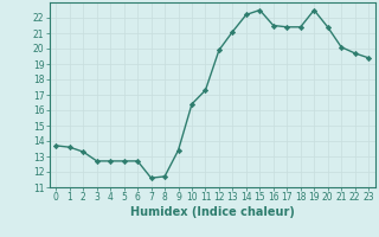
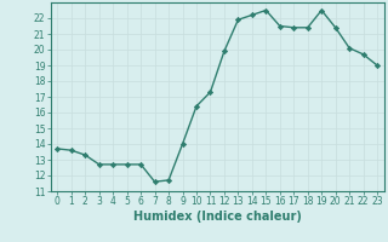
9: 13.4 -> 14.0
13: 21.1 -> 21.9
23: 19.4 -> 19.0
